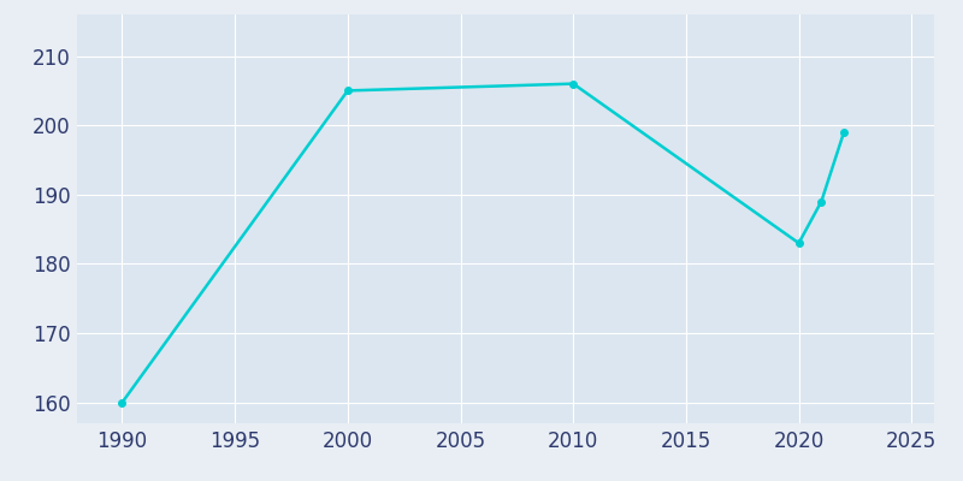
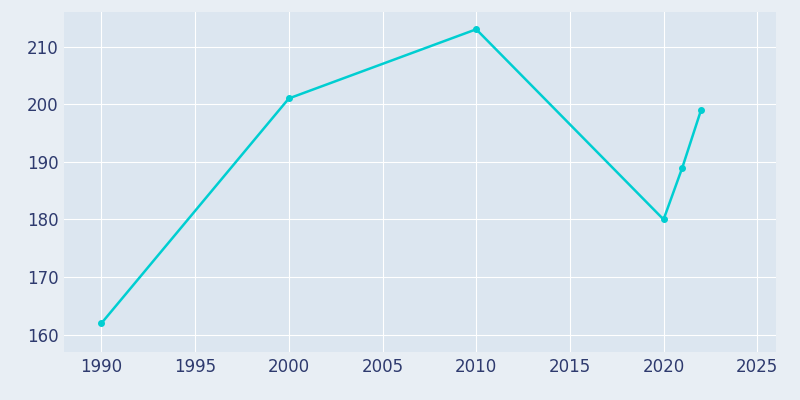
1990: 160 -> 162
2000: 205 -> 201
2010: 206 -> 213
2020: 183 -> 180
